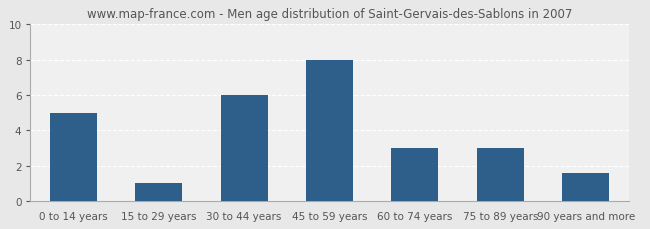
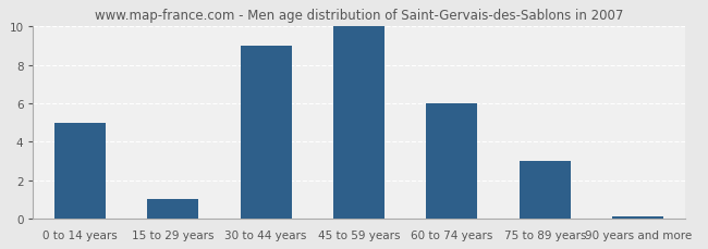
30 to 44 years: 6.0 -> 9.0
45 to 59 years: 8.0 -> 10.0
60 to 74 years: 3.0 -> 6.0
90 years and more: 1.6 -> 0.1
